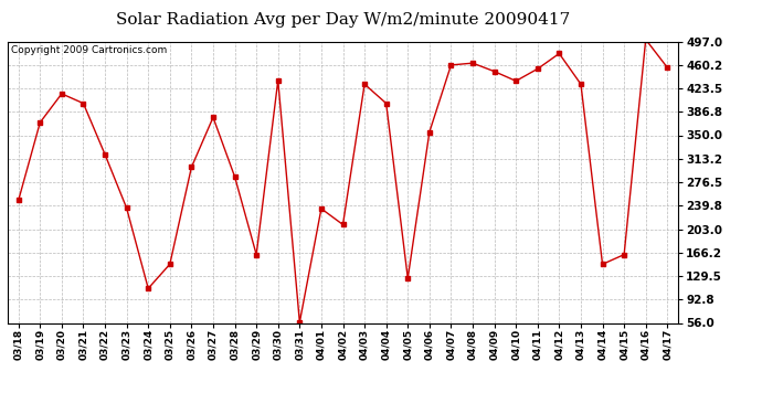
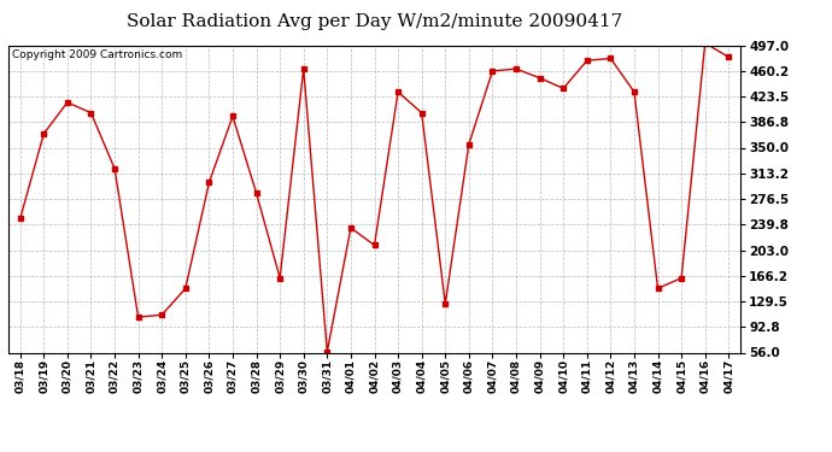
03/23: 236 -> 107
03/27: 378 -> 395
03/30: 436 -> 463
04/11: 454 -> 475
04/17: 456 -> 480
